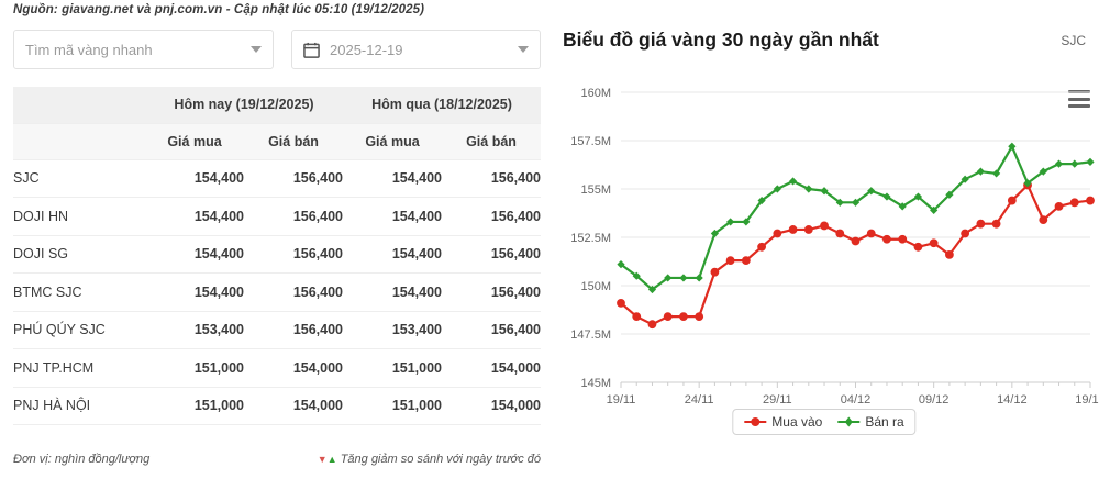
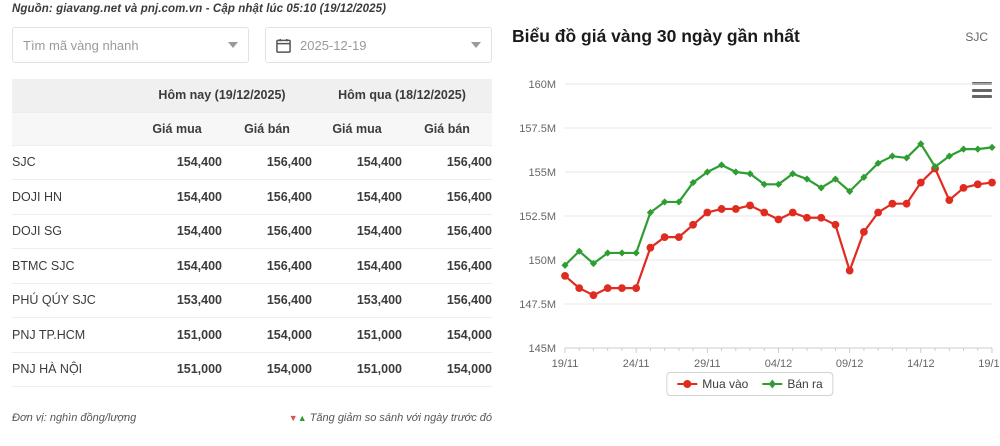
Bán ra/19/11: 151.1M -> 149.7M
Mua vào/09/12: 152.2M -> 149.4M
Bán ra/14/12: 157.2M -> 156.6M
